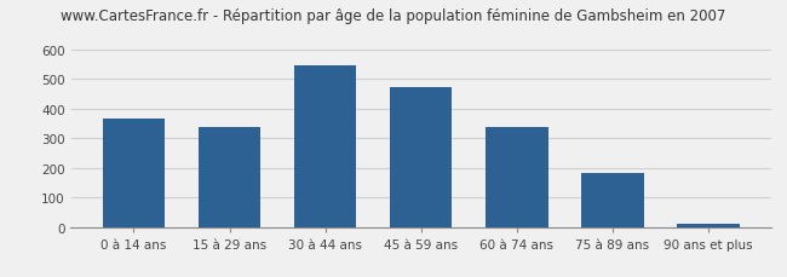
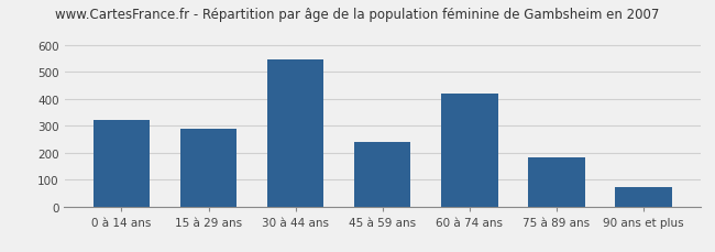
0 à 14 ans: 365 -> 320
15 à 29 ans: 338 -> 290
45 à 59 ans: 472 -> 240
60 à 74 ans: 338 -> 420
90 ans et plus: 12 -> 70
